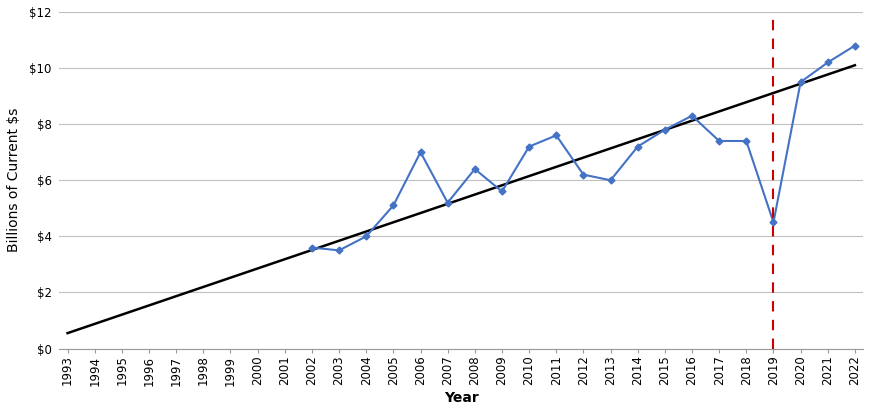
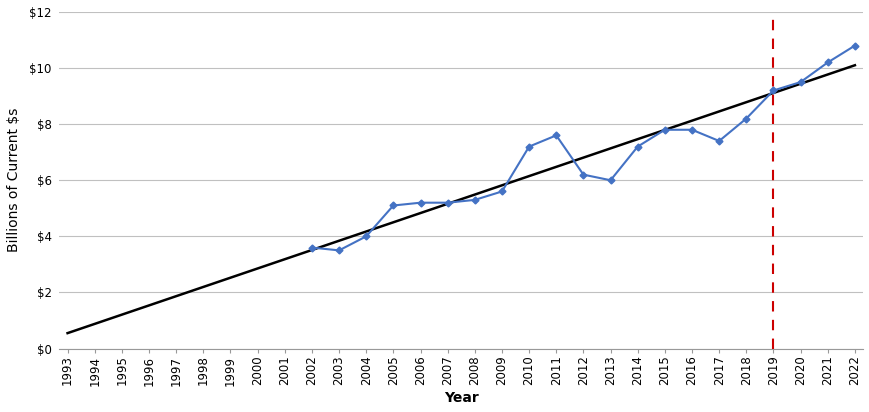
2006: $7.0 -> $5.2
2008: $6.4 -> $5.3
2016: $8.3 -> $7.8
2018: $7.4 -> $8.2
2019: $4.5 -> $9.2
